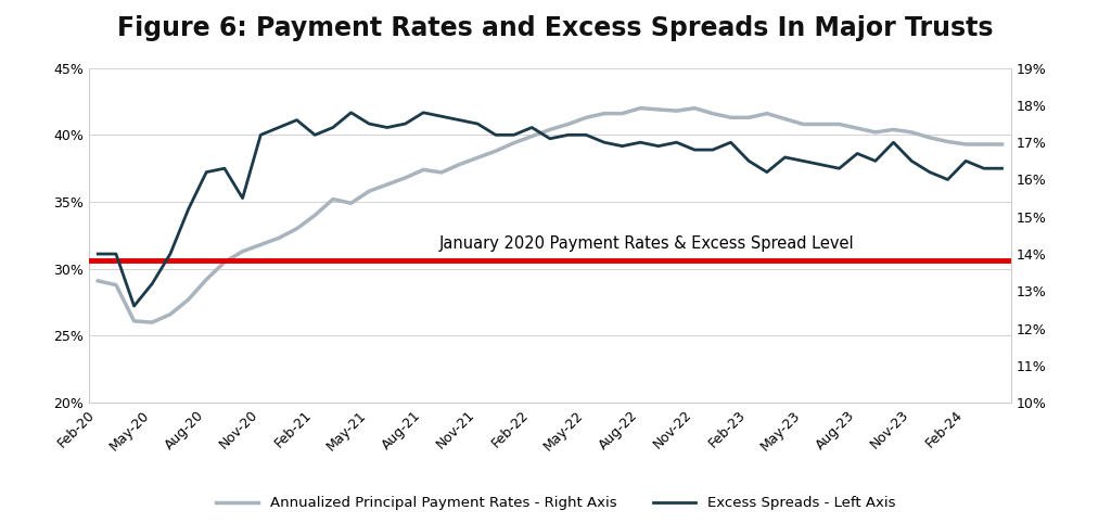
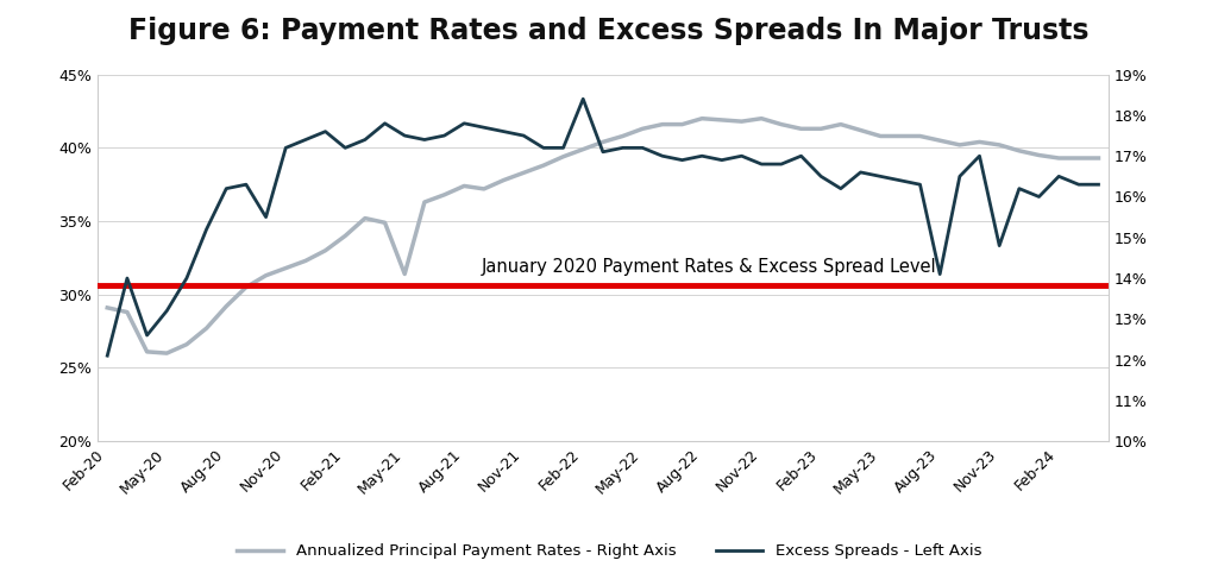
Excess Spreads - Left Axis/Feb-20: 14.0% -> 12.1%
Annualized Principal Payment Rates - Right Axis/May-21: 35.8% -> 31.4%
Excess Spreads - Left Axis/Feb-22: 17.4% -> 18.4%
Excess Spreads - Left Axis/Aug-23: 16.7% -> 14.1%
Excess Spreads - Left Axis/Nov-23: 16.5% -> 14.8%
